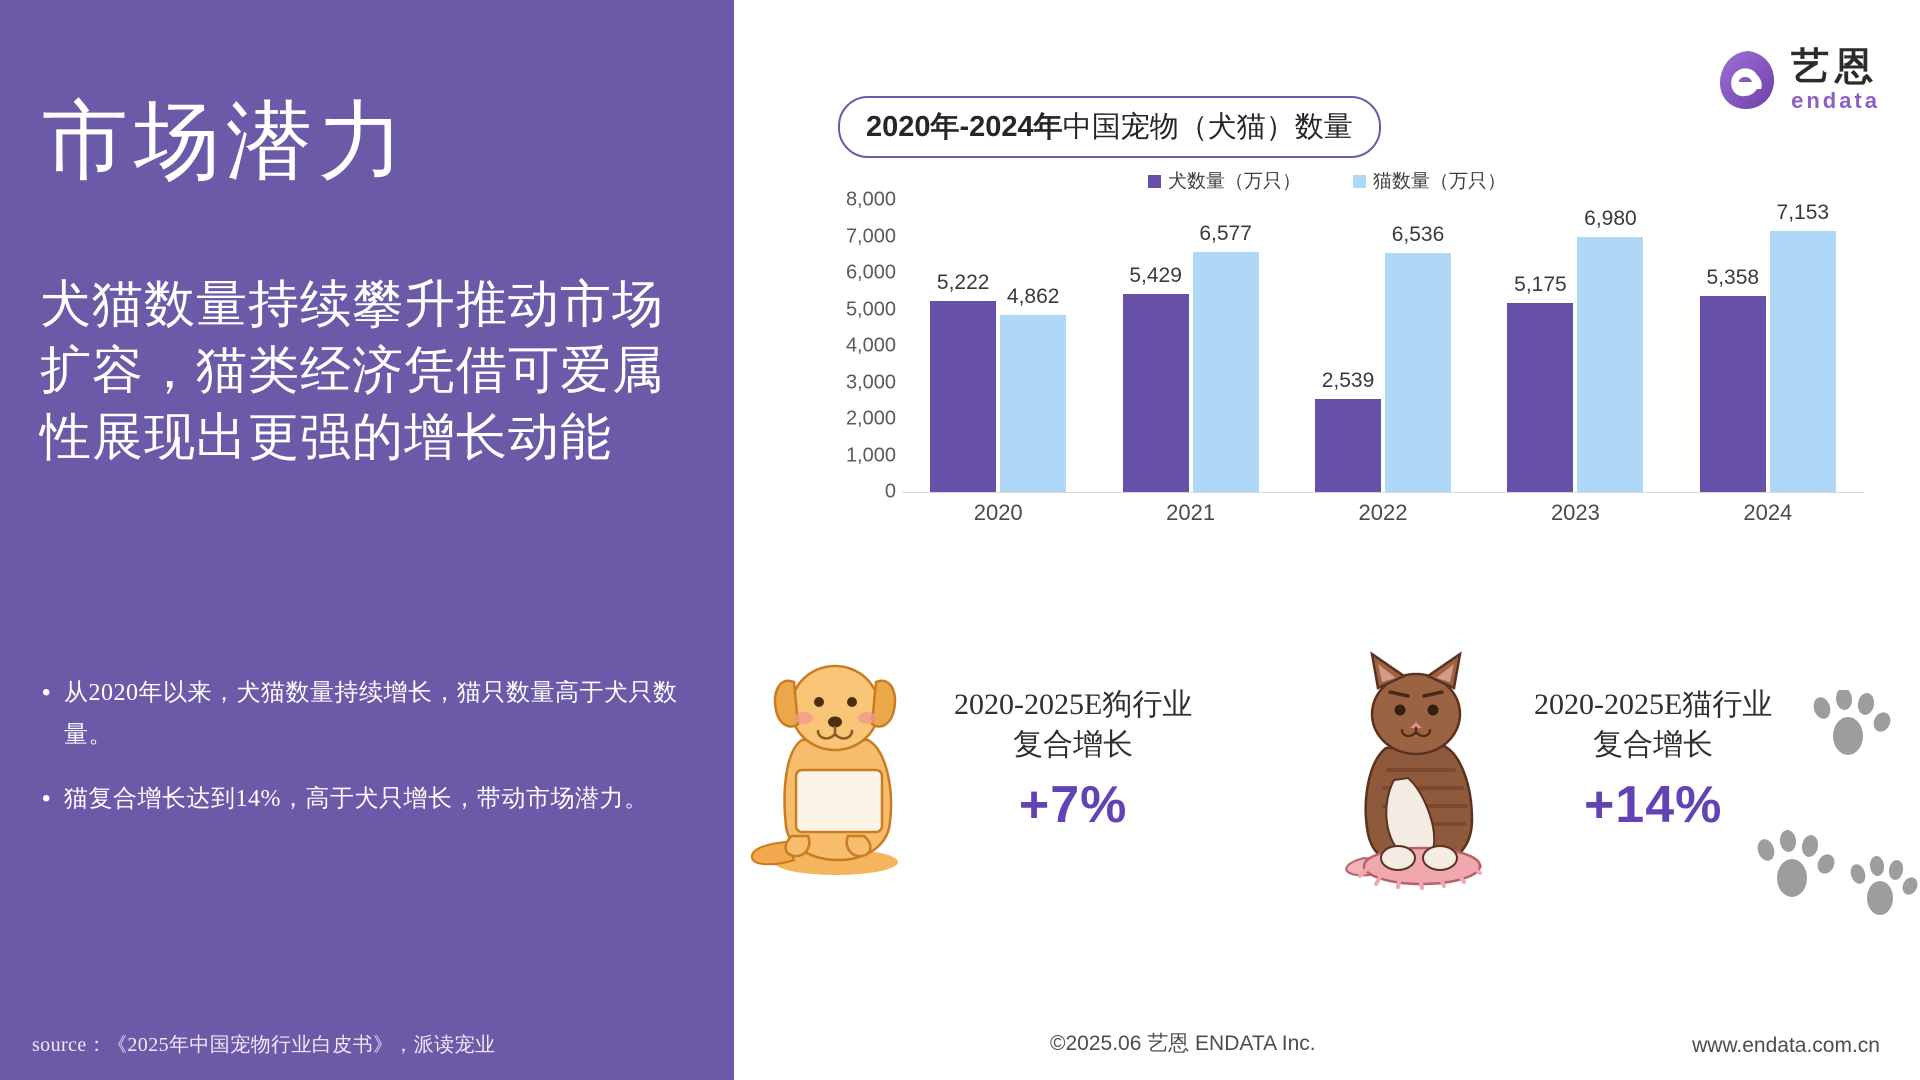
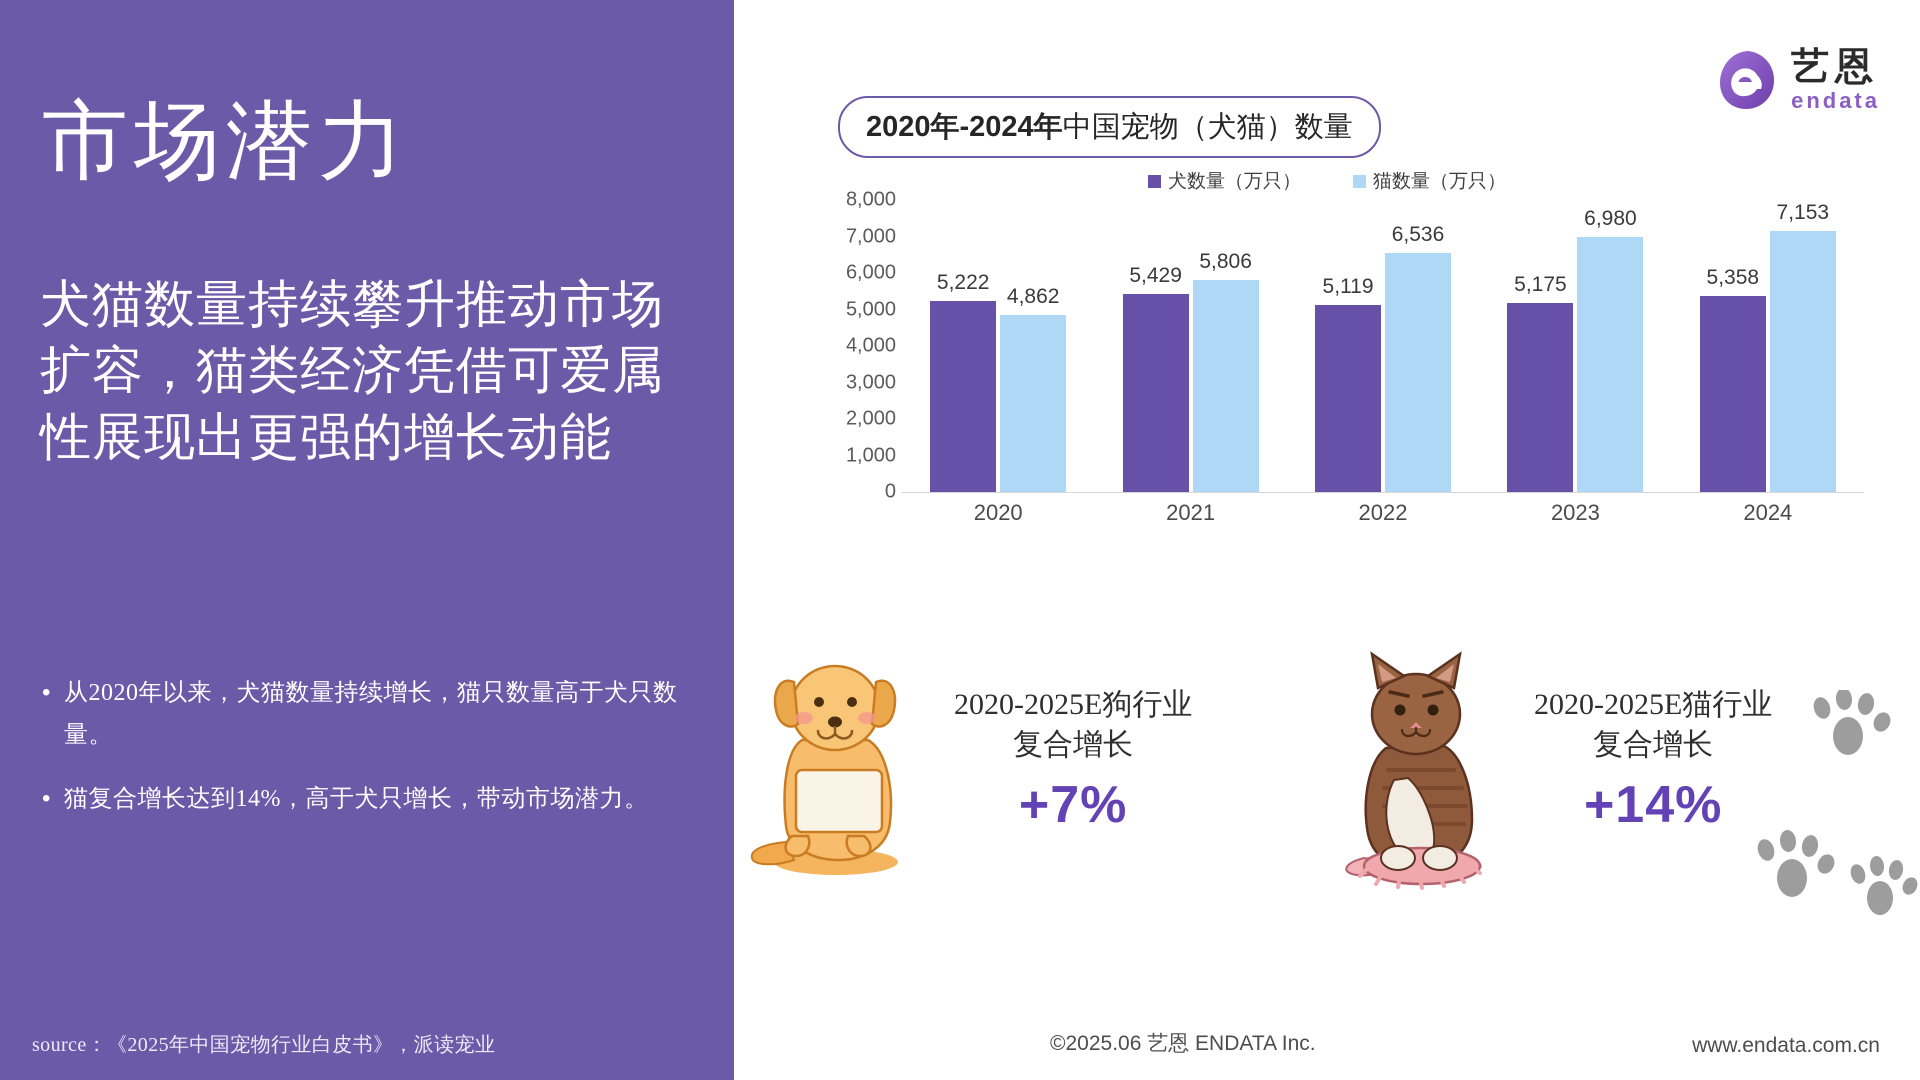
猫数量（万只）/2021: 6,577 -> 5,806
犬数量（万只）/2022: 2,539 -> 5,119
